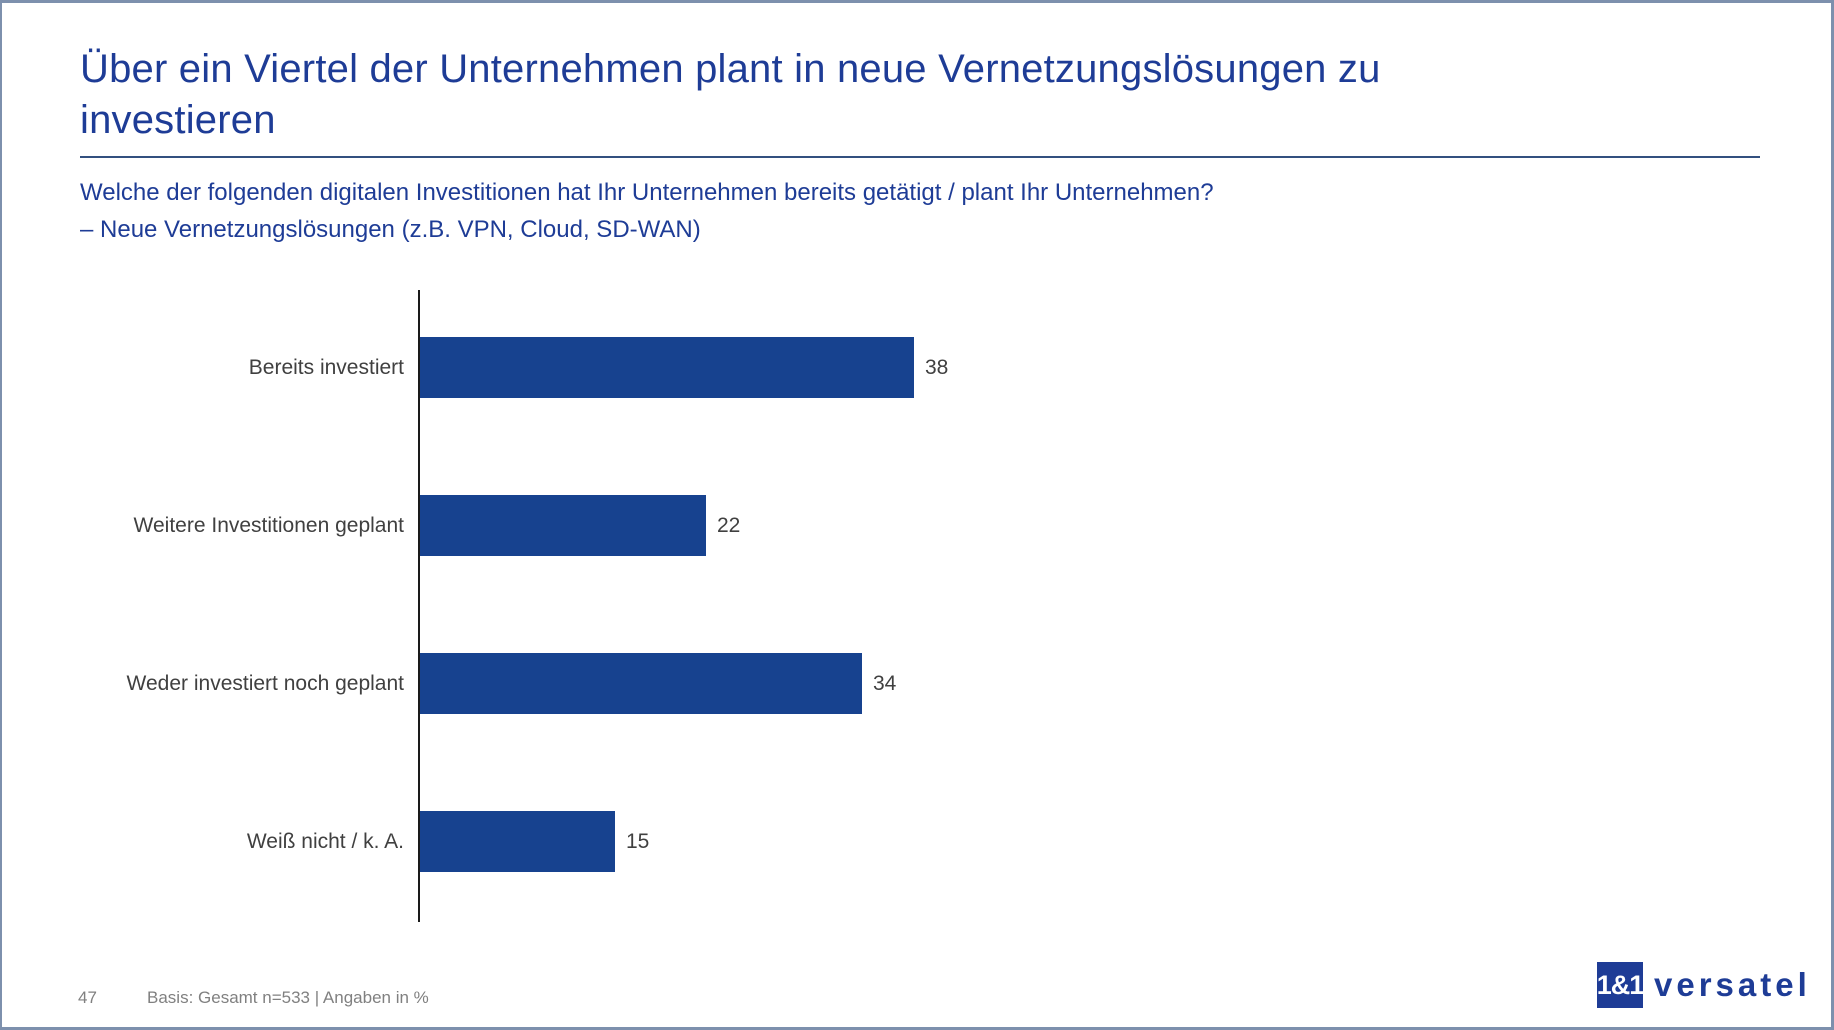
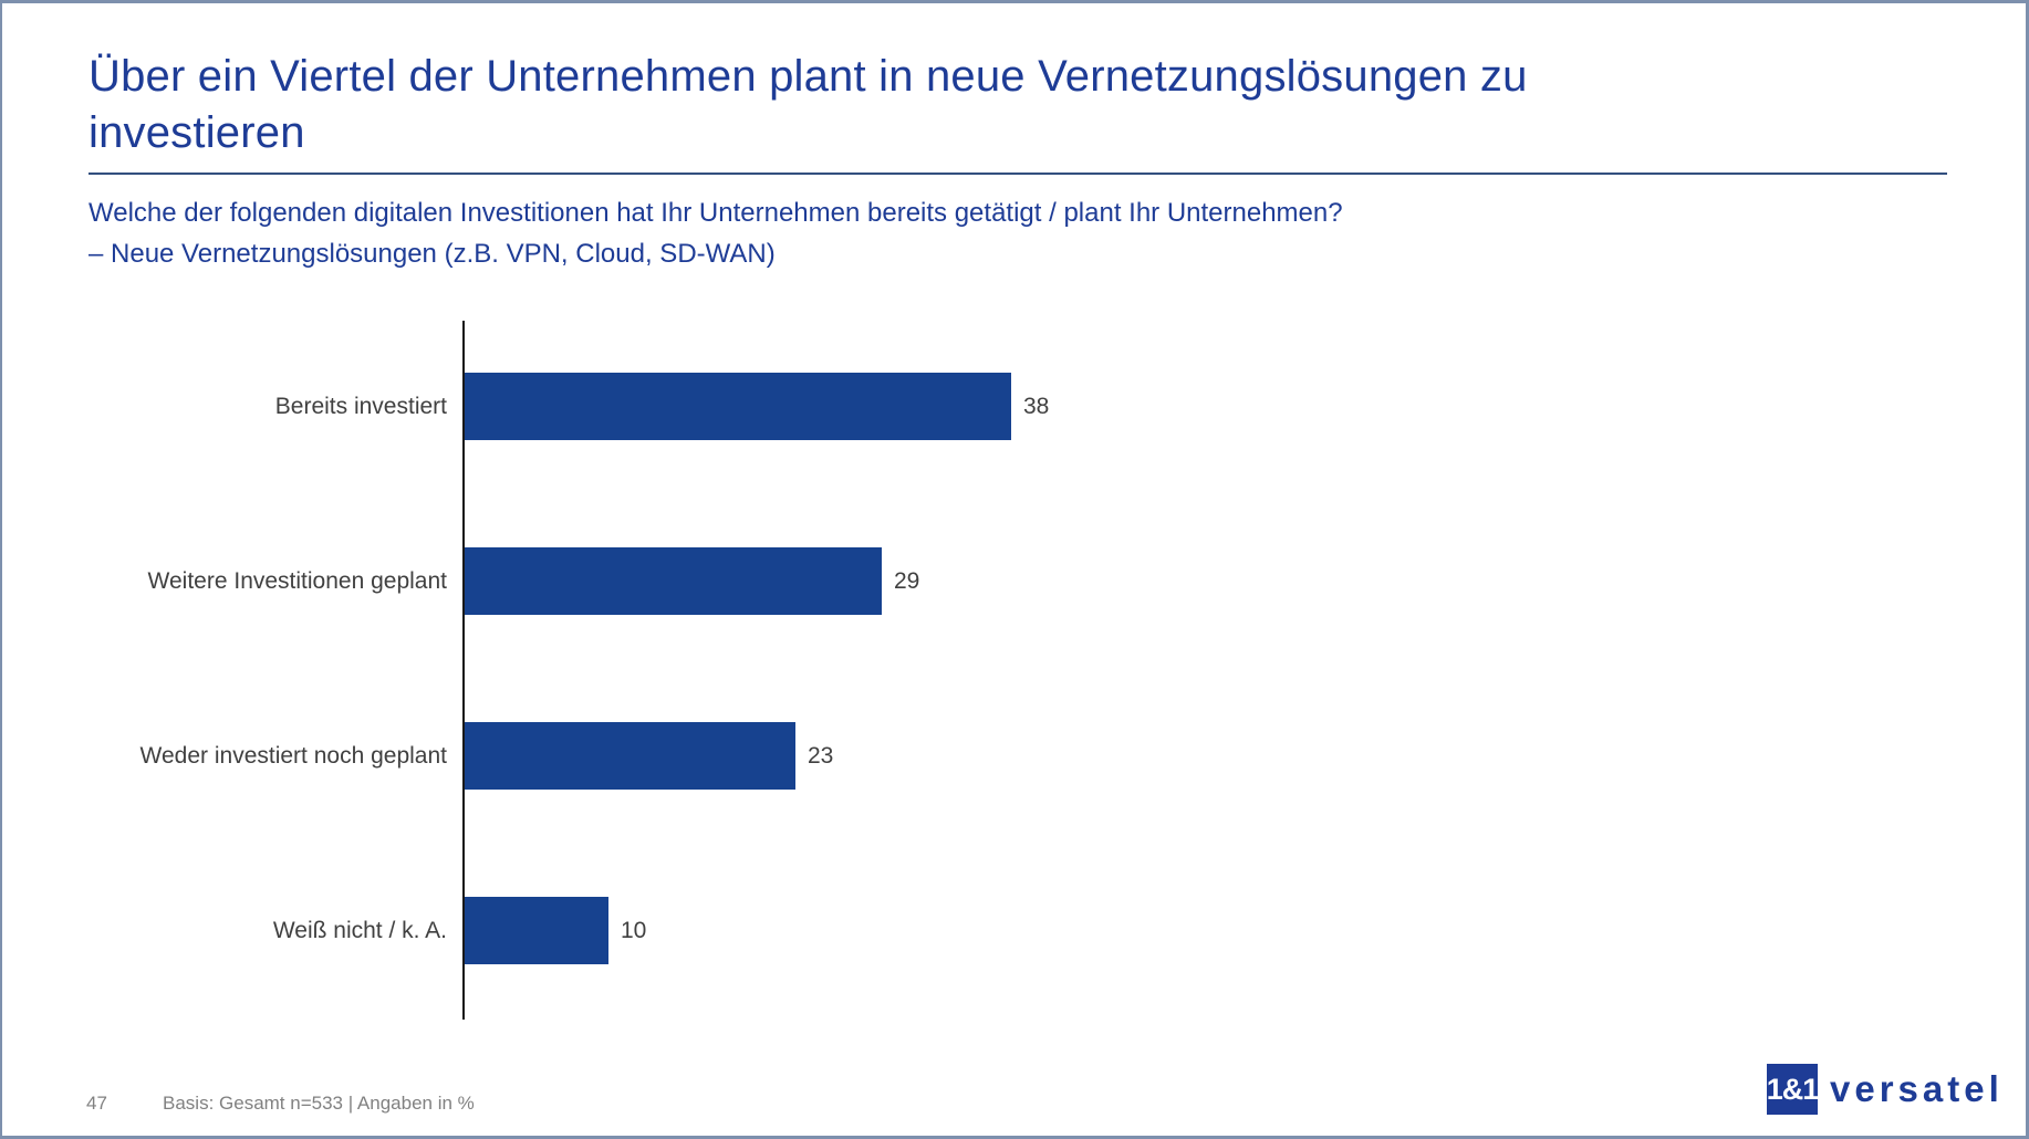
Weitere Investitionen geplant: 22 -> 29
Weder investiert noch geplant: 34 -> 23
Weiß nicht / k. A.: 15 -> 10
